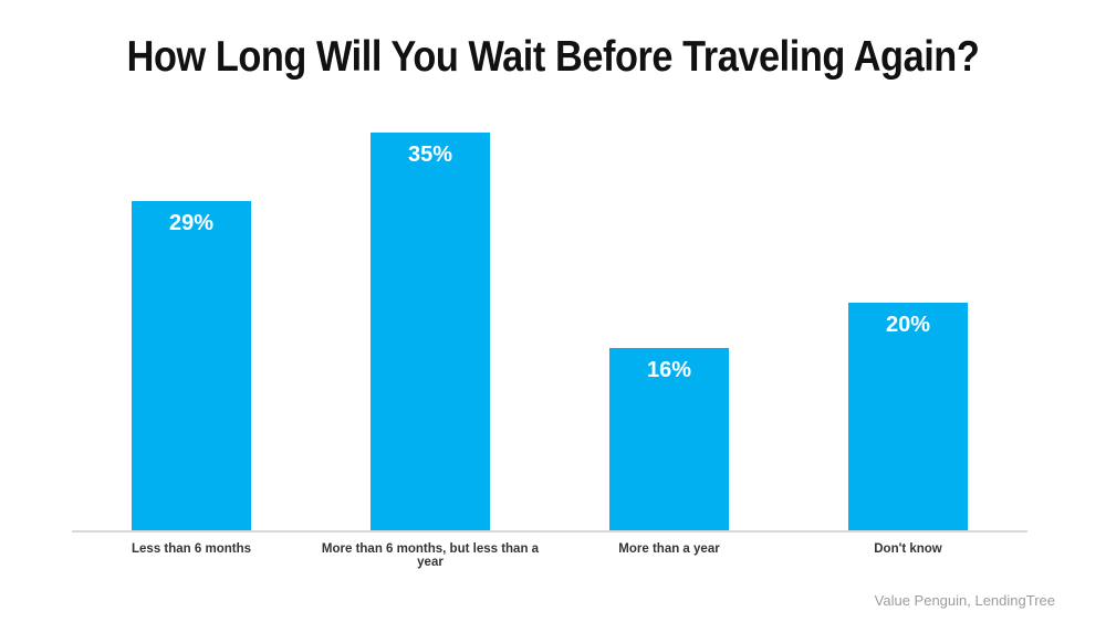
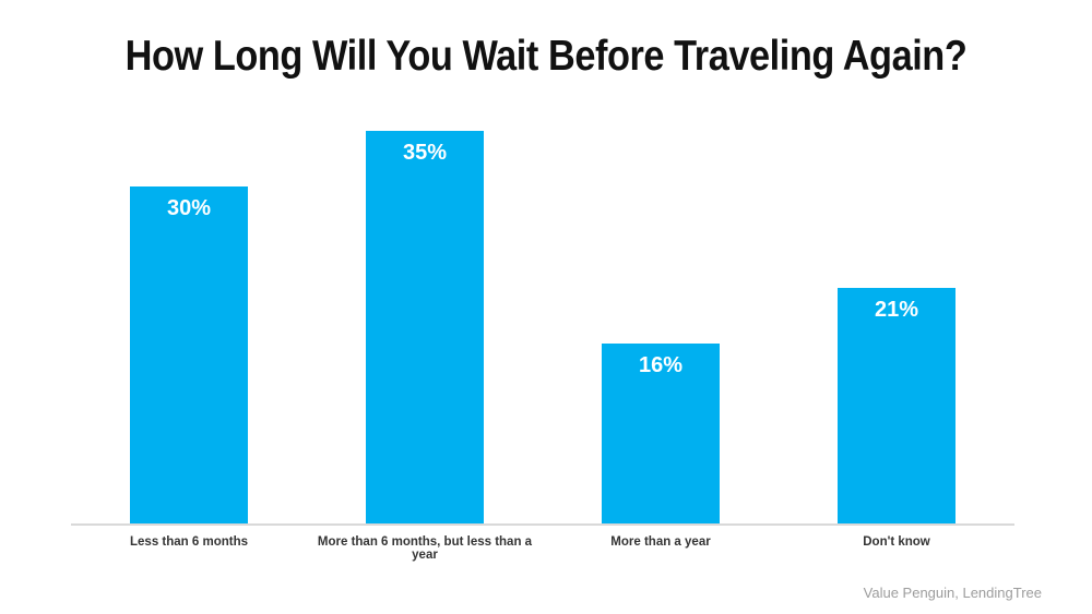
Less than 6 months: 29% -> 30%
Don't know: 20% -> 21%
